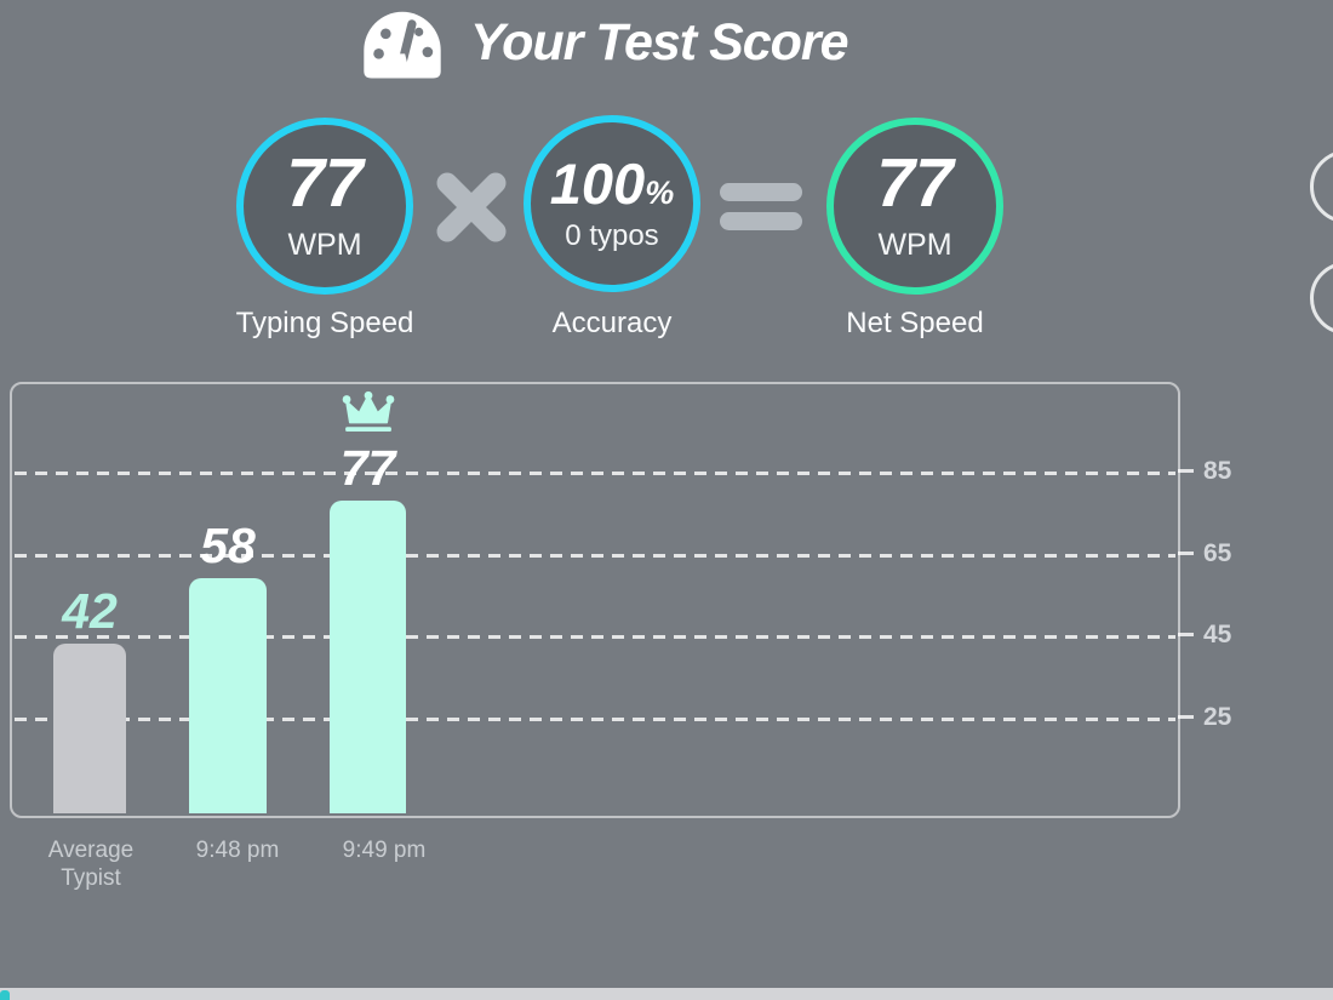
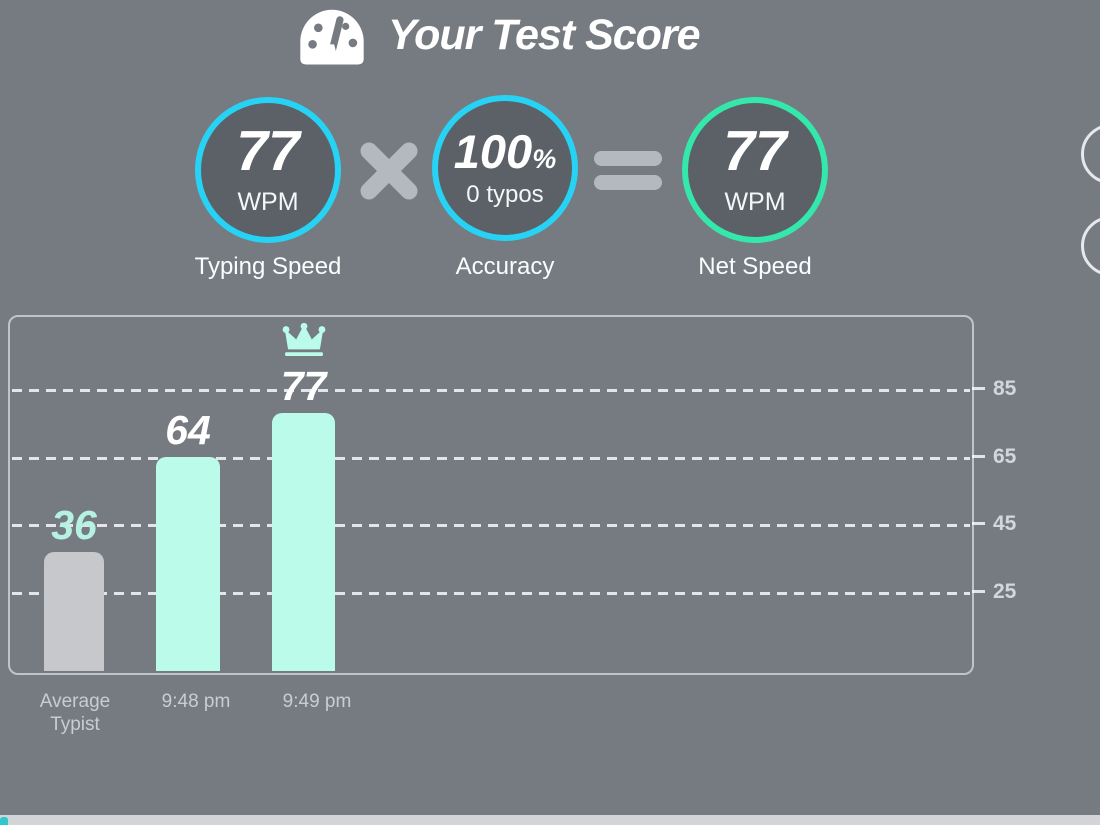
Average Typist: 42 -> 36
9:48 pm: 58 -> 64
